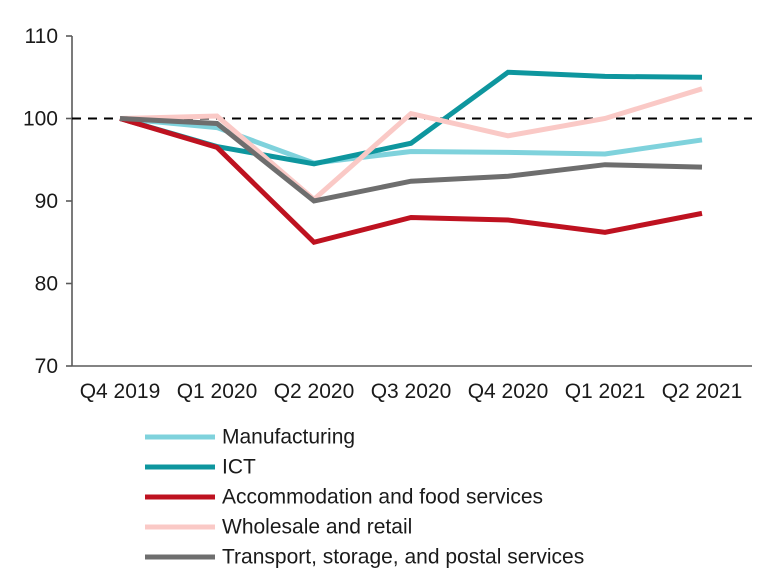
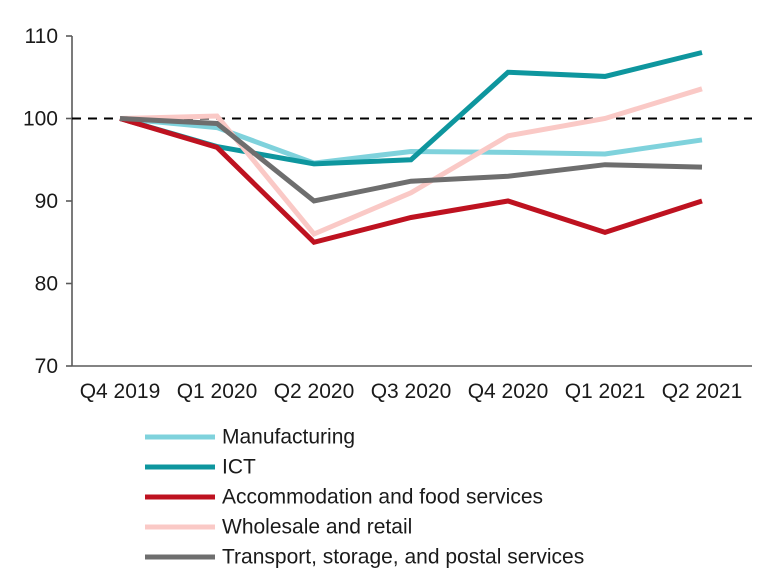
Wholesale and retail/Q2 2020: 90 -> 86
ICT/Q3 2020: 97 -> 95
Wholesale and retail/Q3 2020: 101 -> 91
Accommodation and food services/Q4 2020: 88 -> 90
ICT/Q2 2021: 105 -> 108
Accommodation and food services/Q2 2021: 88 -> 90
